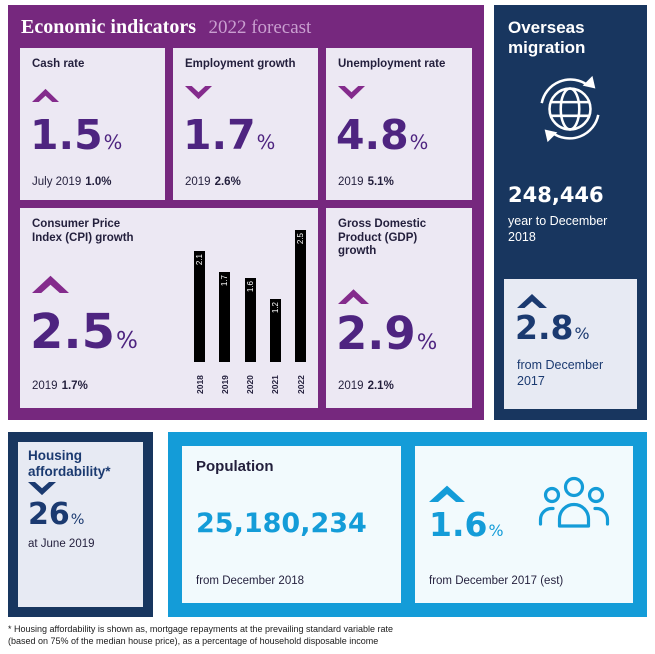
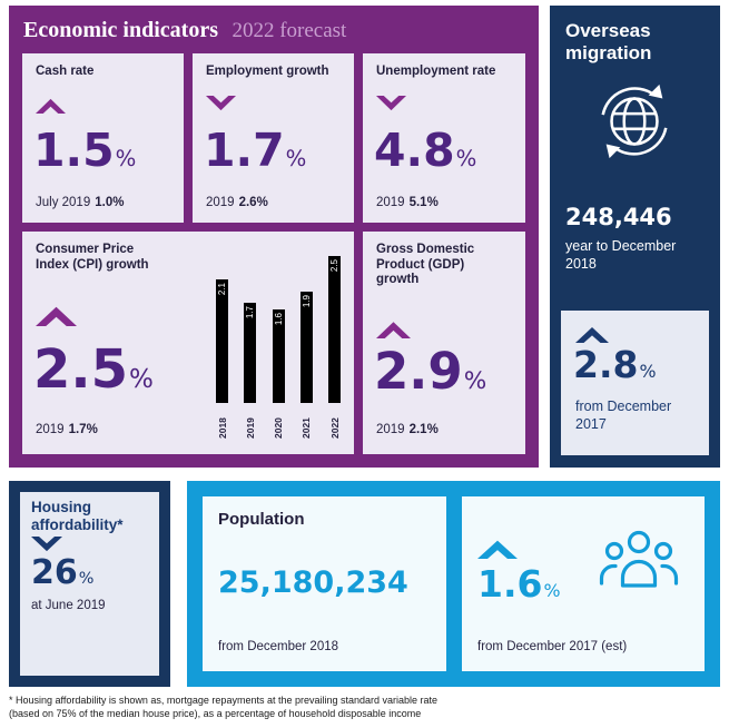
2021: 1.2 -> 1.9
